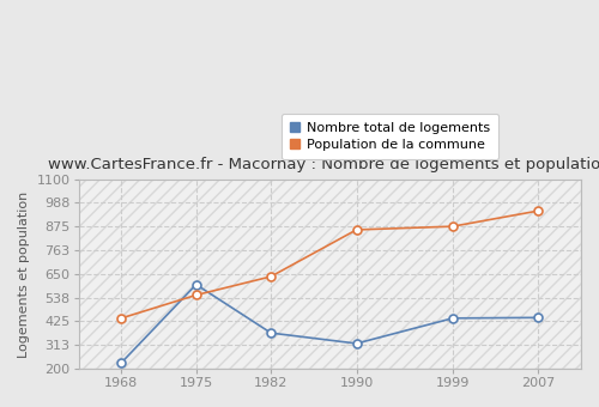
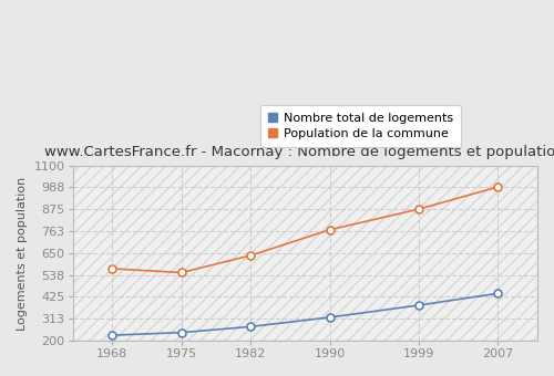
Population de la commune/1968: 440 -> 570
Nombre total de logements/1975: 600 -> 240
Nombre total de logements/1982: 370 -> 270
Population de la commune/1990: 860 -> 770
Nombre total de logements/1999: 440 -> 380
Population de la commune/2007: 950 -> 990
